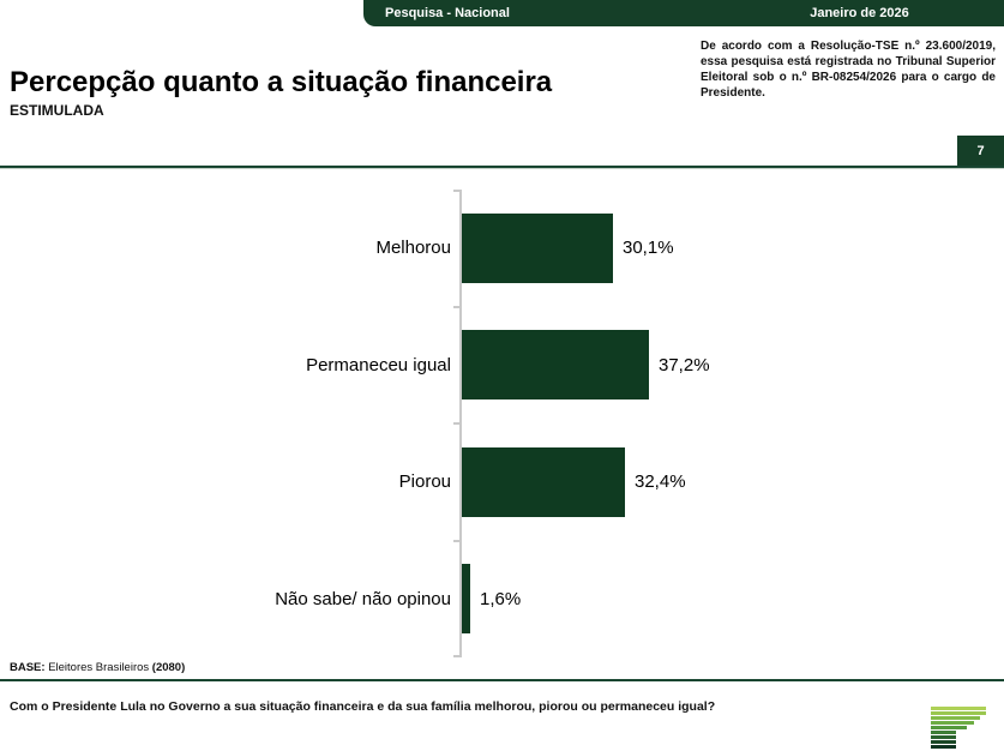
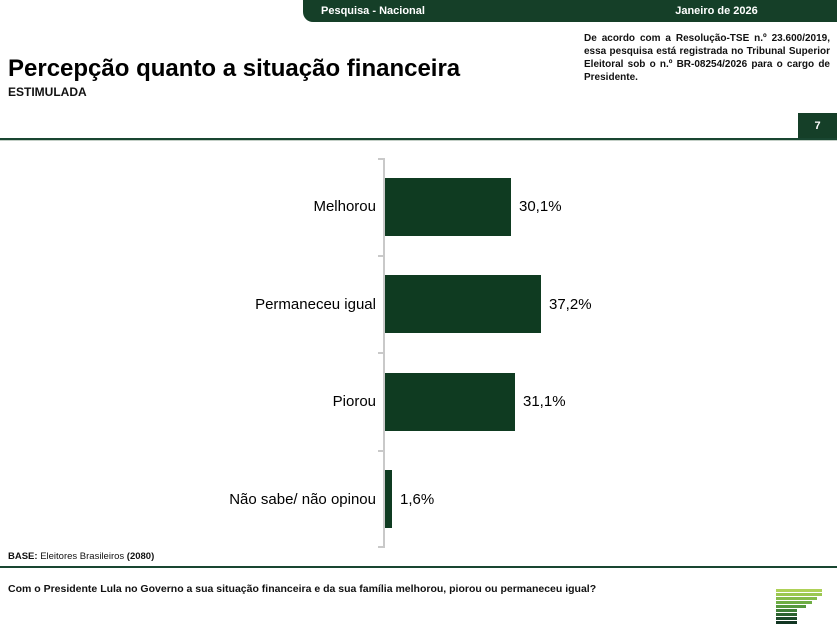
Piorou: 32,4% -> 31,1%
